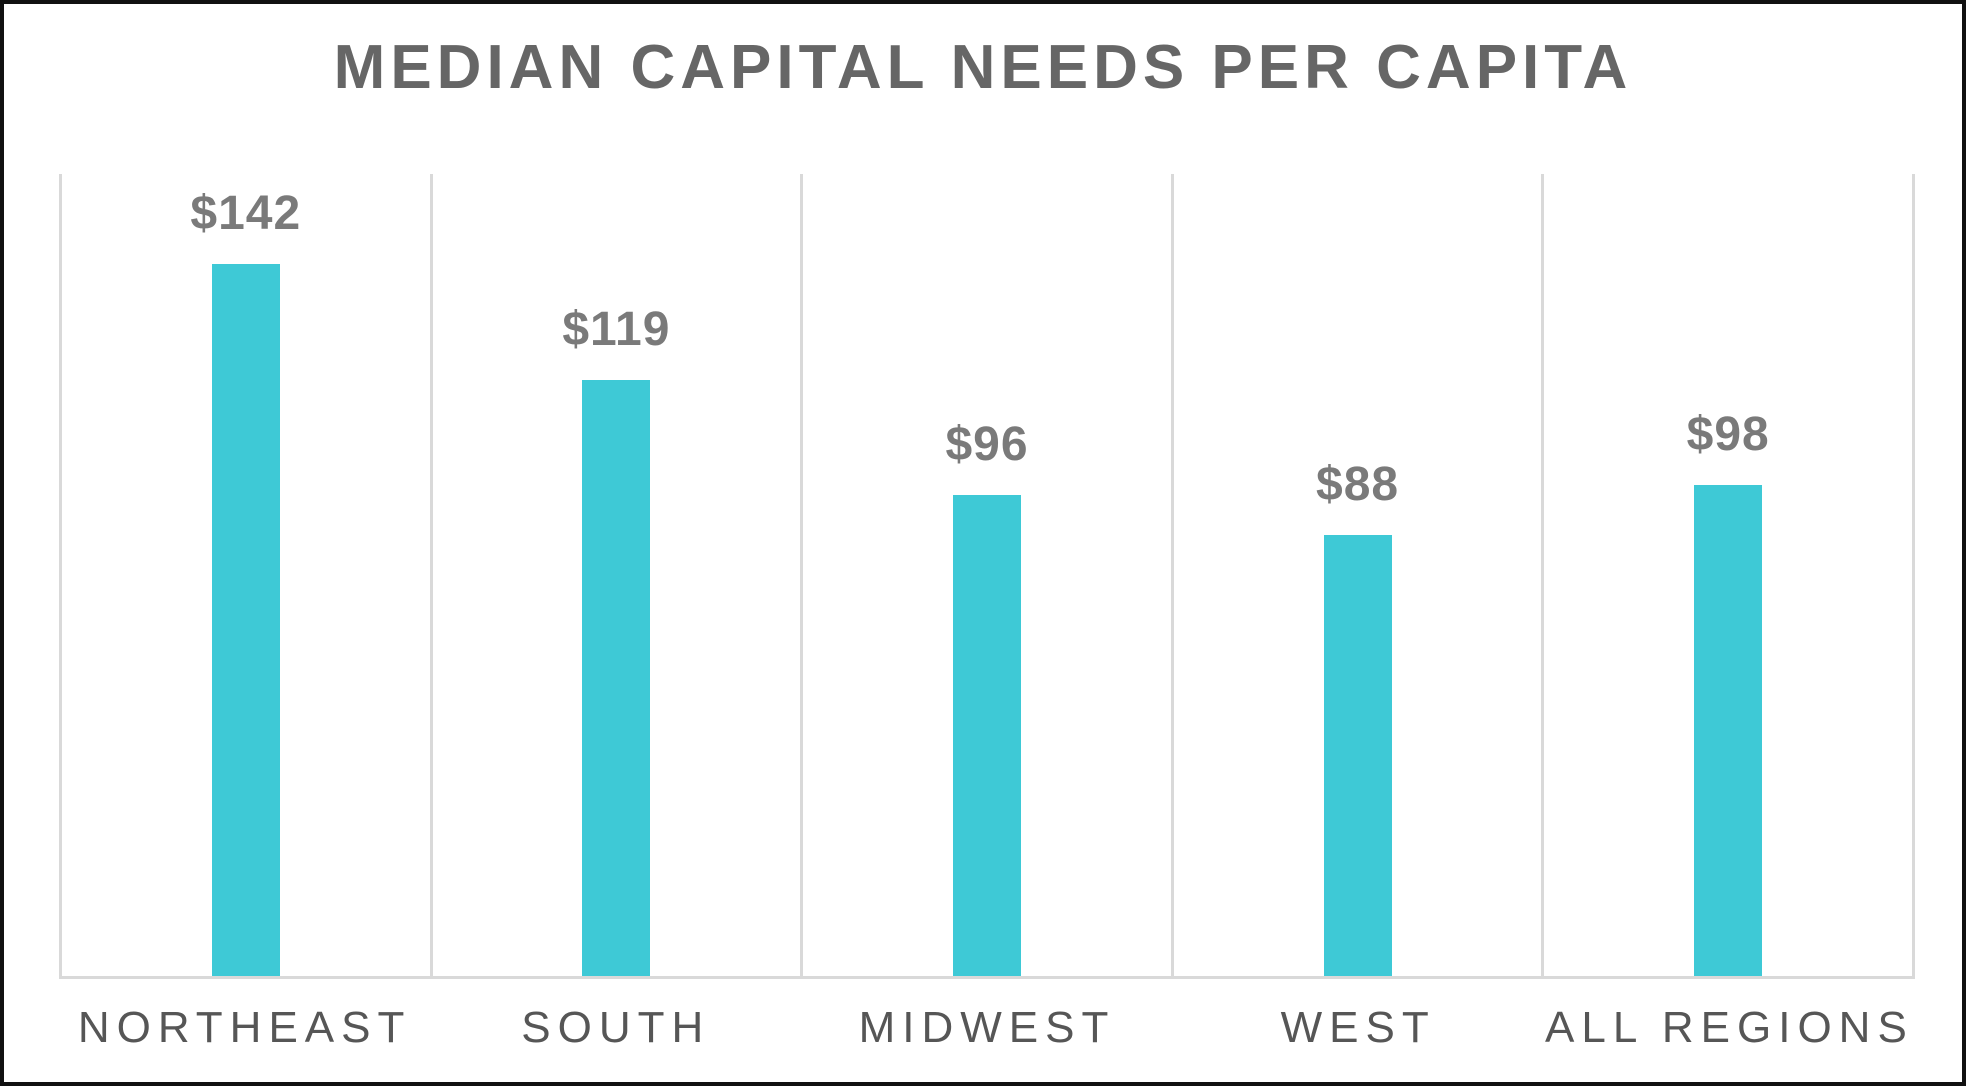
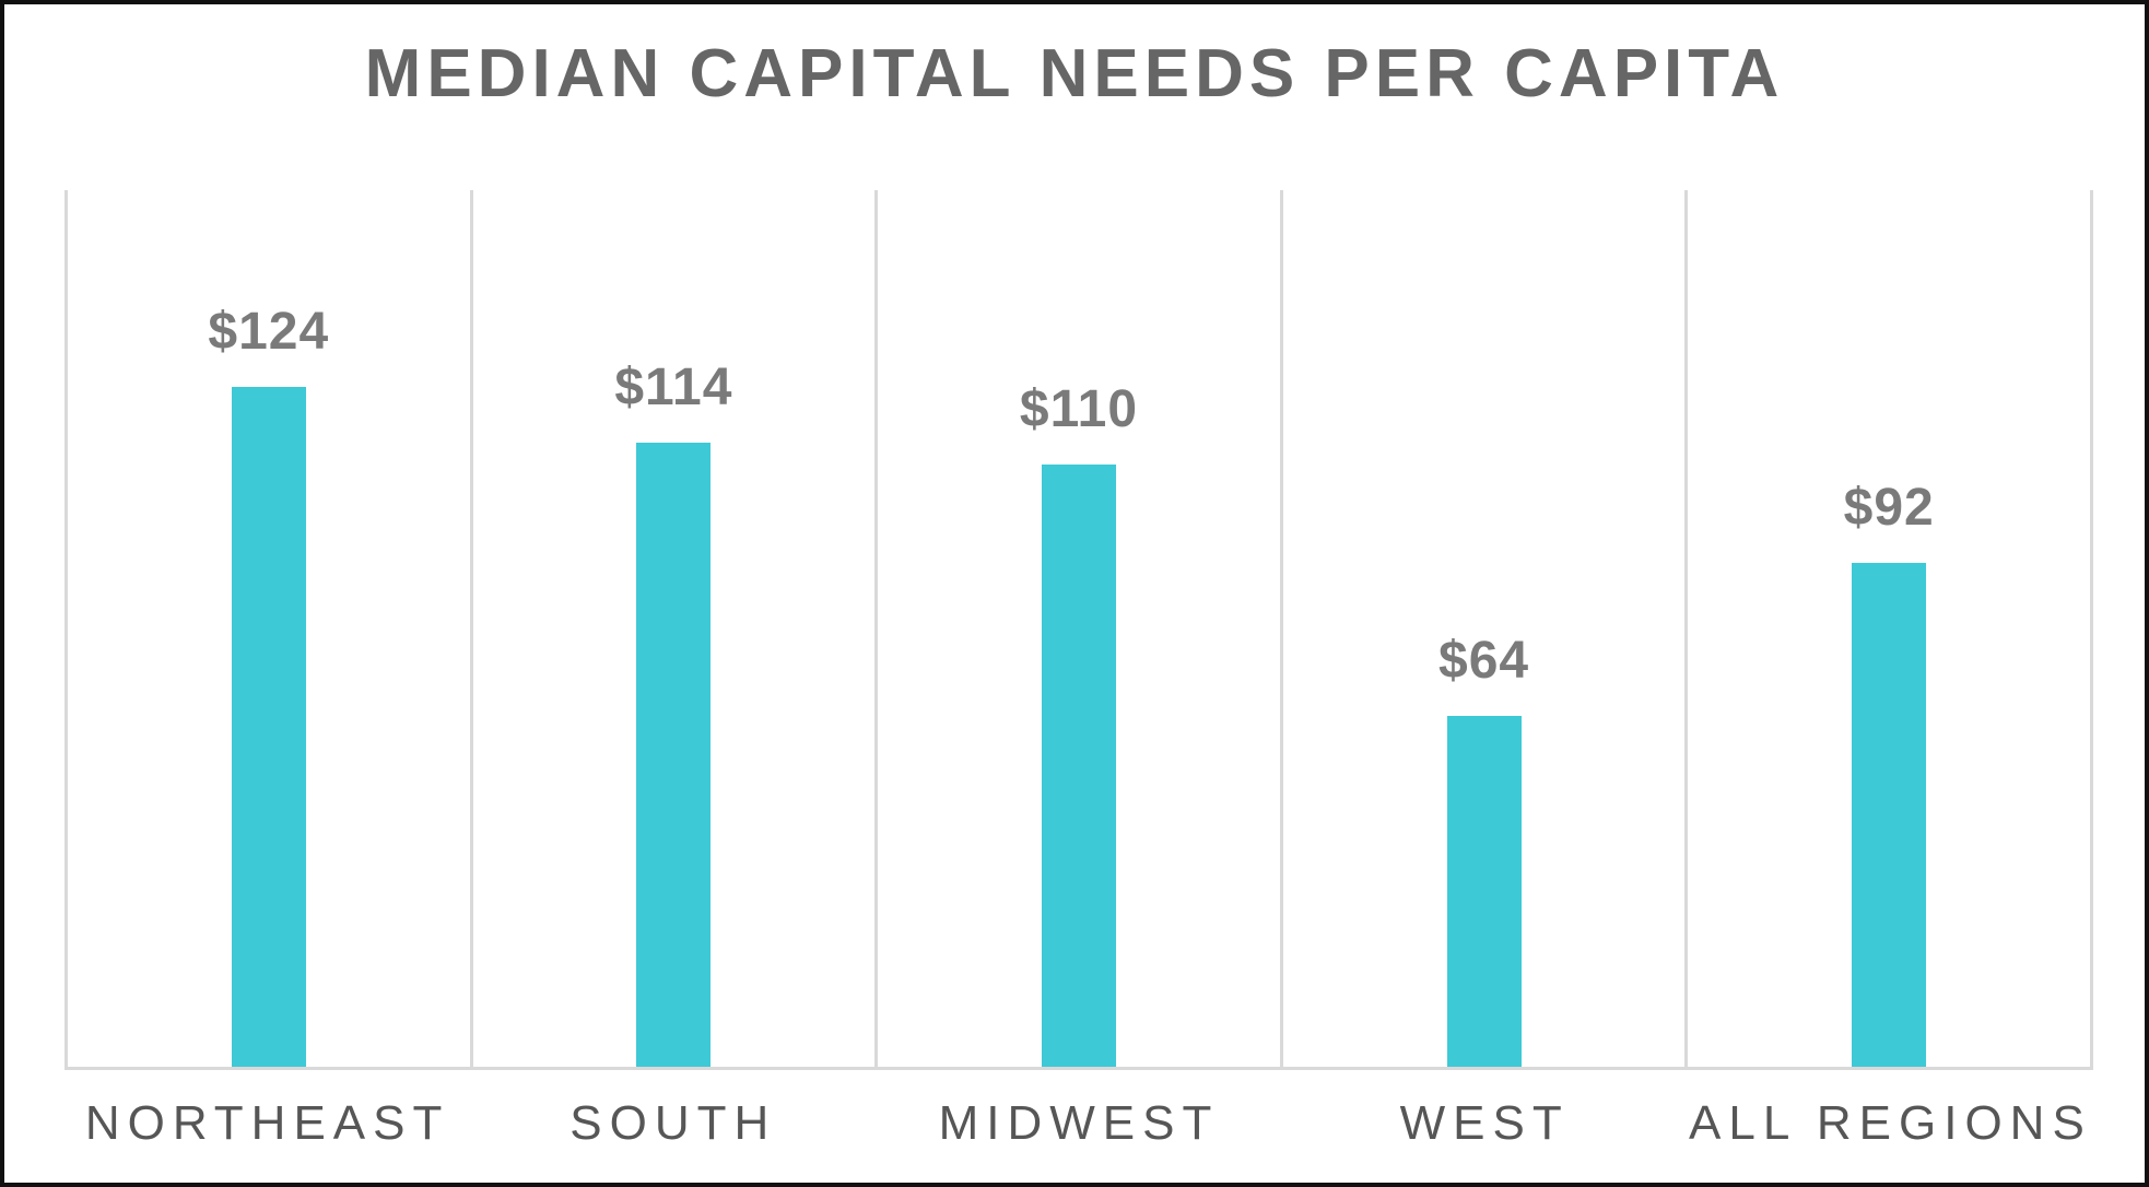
NORTHEAST: $142 -> $124
SOUTH: $119 -> $114
MIDWEST: $96 -> $110
WEST: $88 -> $64
ALL REGIONS: $98 -> $92
